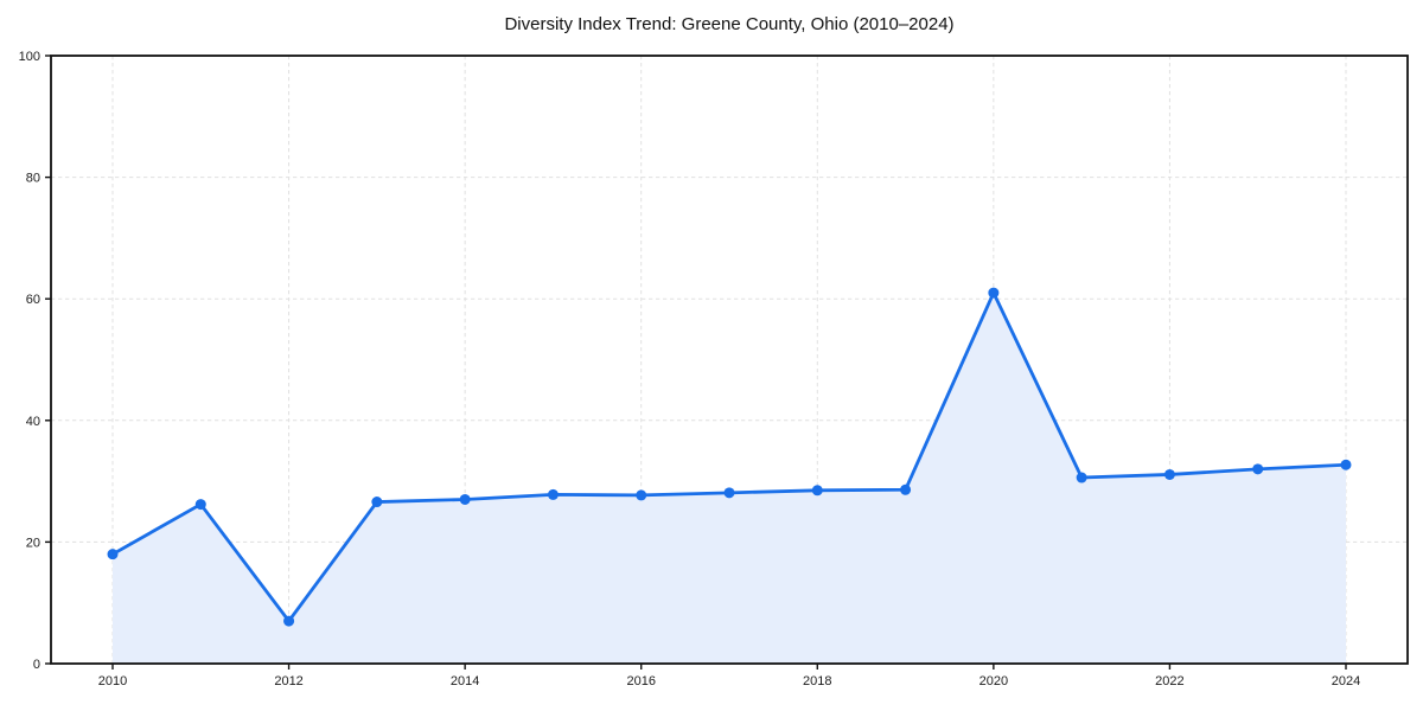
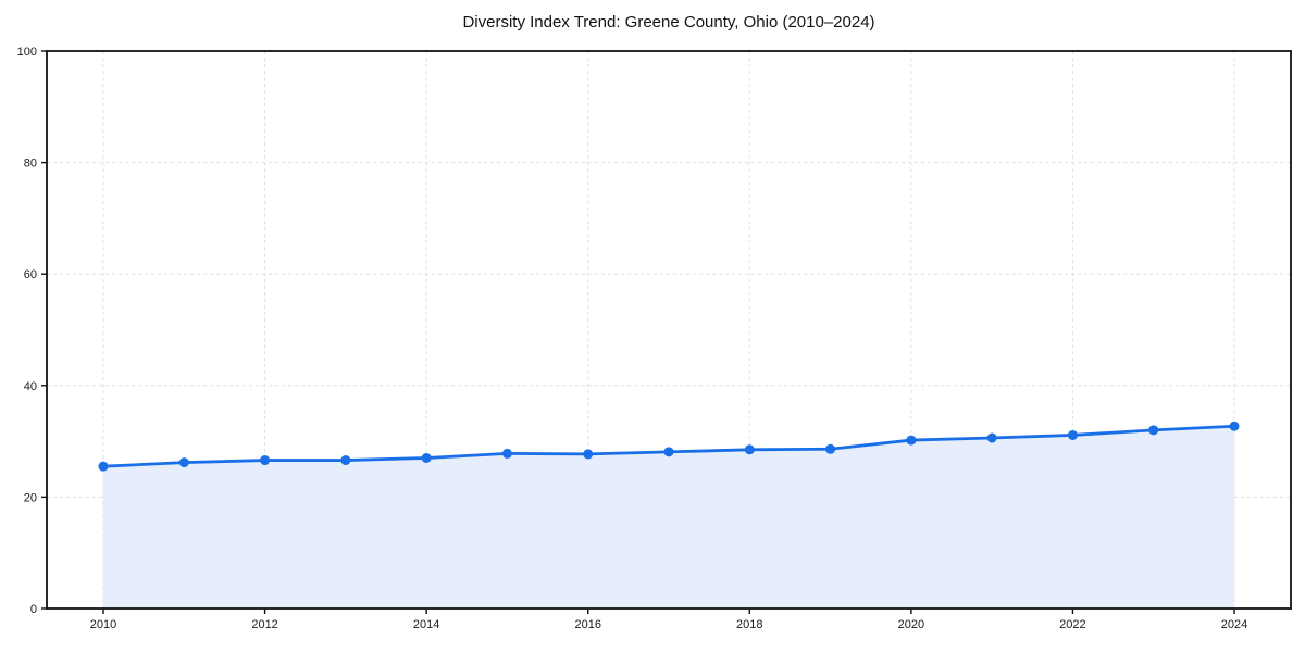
2010: 18 -> 26
2012: 7 -> 27
2020: 61 -> 30
